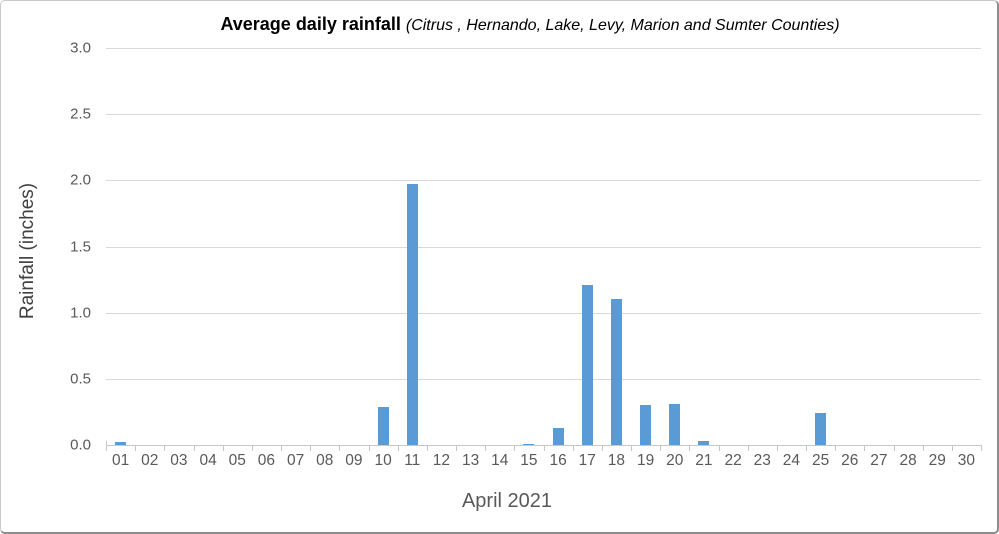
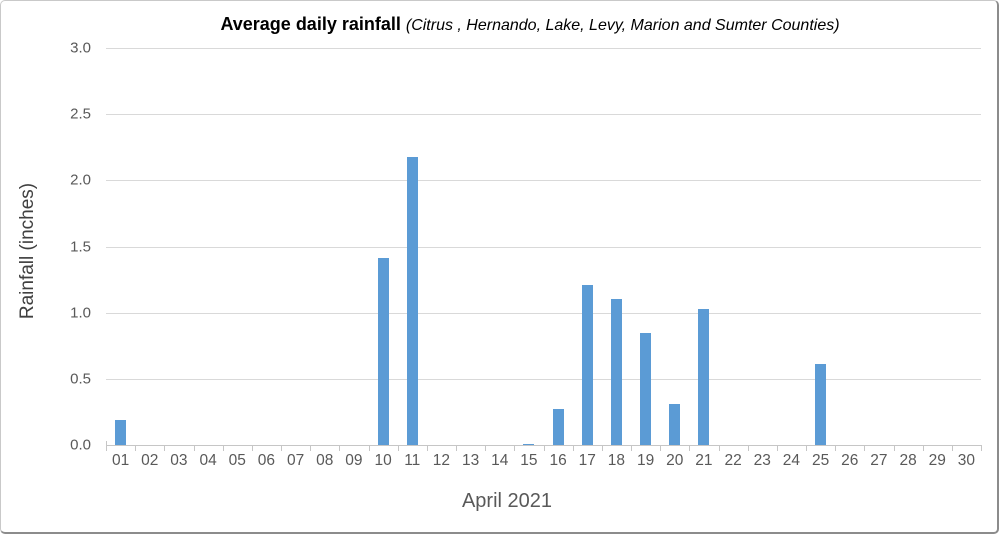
01: 0.02 -> 0.19
10: 0.29 -> 1.41
11: 1.97 -> 2.18
16: 0.13 -> 0.27
19: 0.30 -> 0.85
21: 0.03 -> 1.03
25: 0.24 -> 0.61
